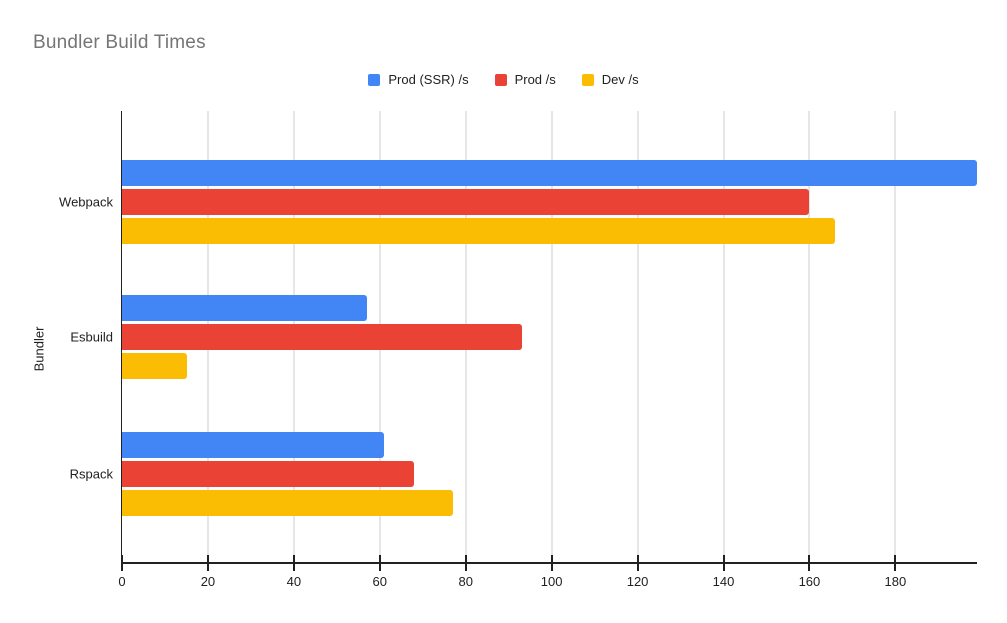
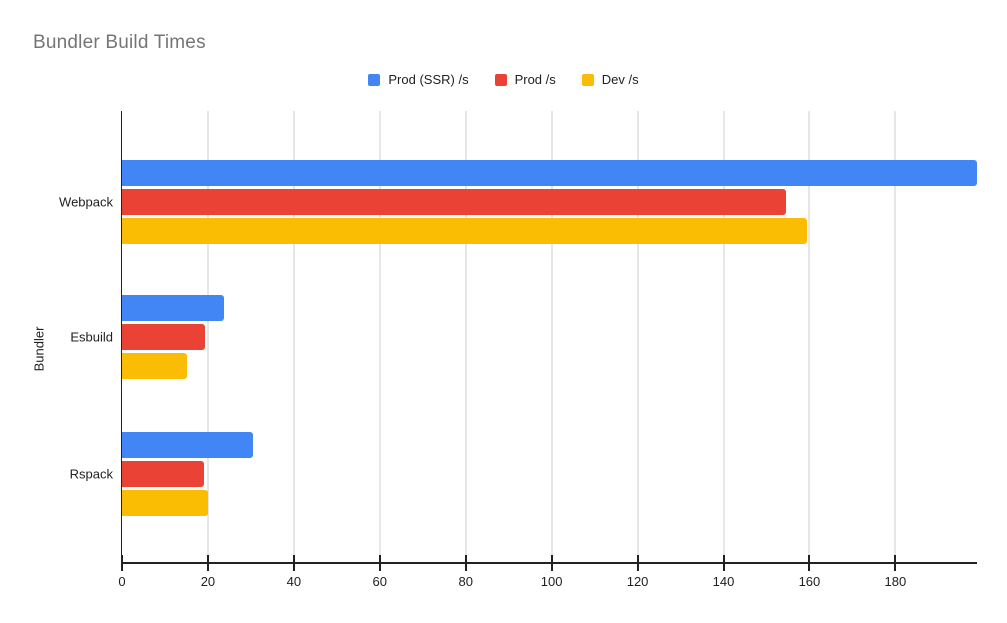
Prod /s/Webpack: 160 -> 154
Dev /s/Webpack: 166 -> 160
Prod (SSR) /s/Esbuild: 57 -> 24
Prod /s/Esbuild: 93 -> 19
Prod (SSR) /s/Rspack: 61 -> 30
Prod /s/Rspack: 68 -> 19
Dev /s/Rspack: 77 -> 20
